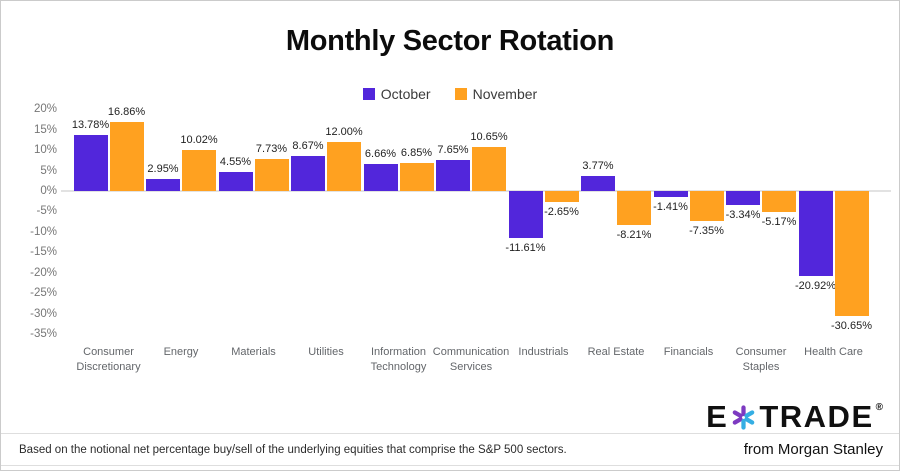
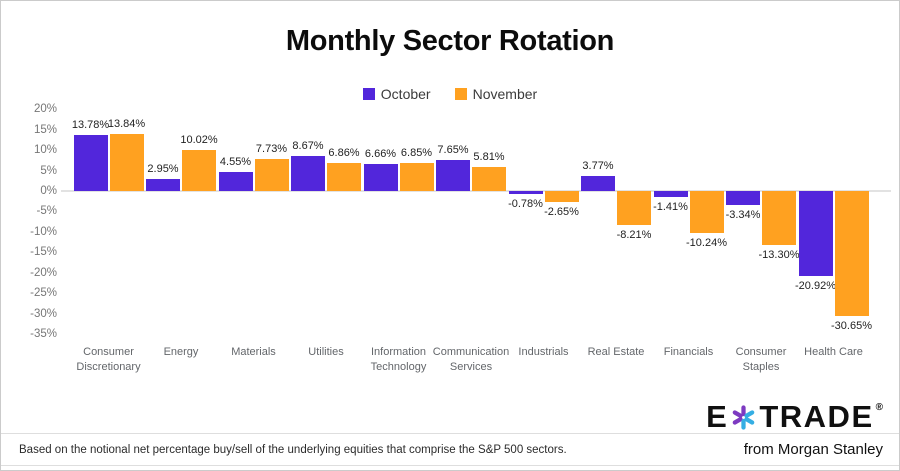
November/Consumer Discretionary: 16.86% -> 13.84%
November/Utilities: 12.00% -> 6.86%
November/Communication Services: 10.65% -> 5.81%
October/Industrials: -11.61% -> -0.78%
November/Financials: -7.35% -> -10.24%
November/Consumer Staples: -5.17% -> -13.30%
